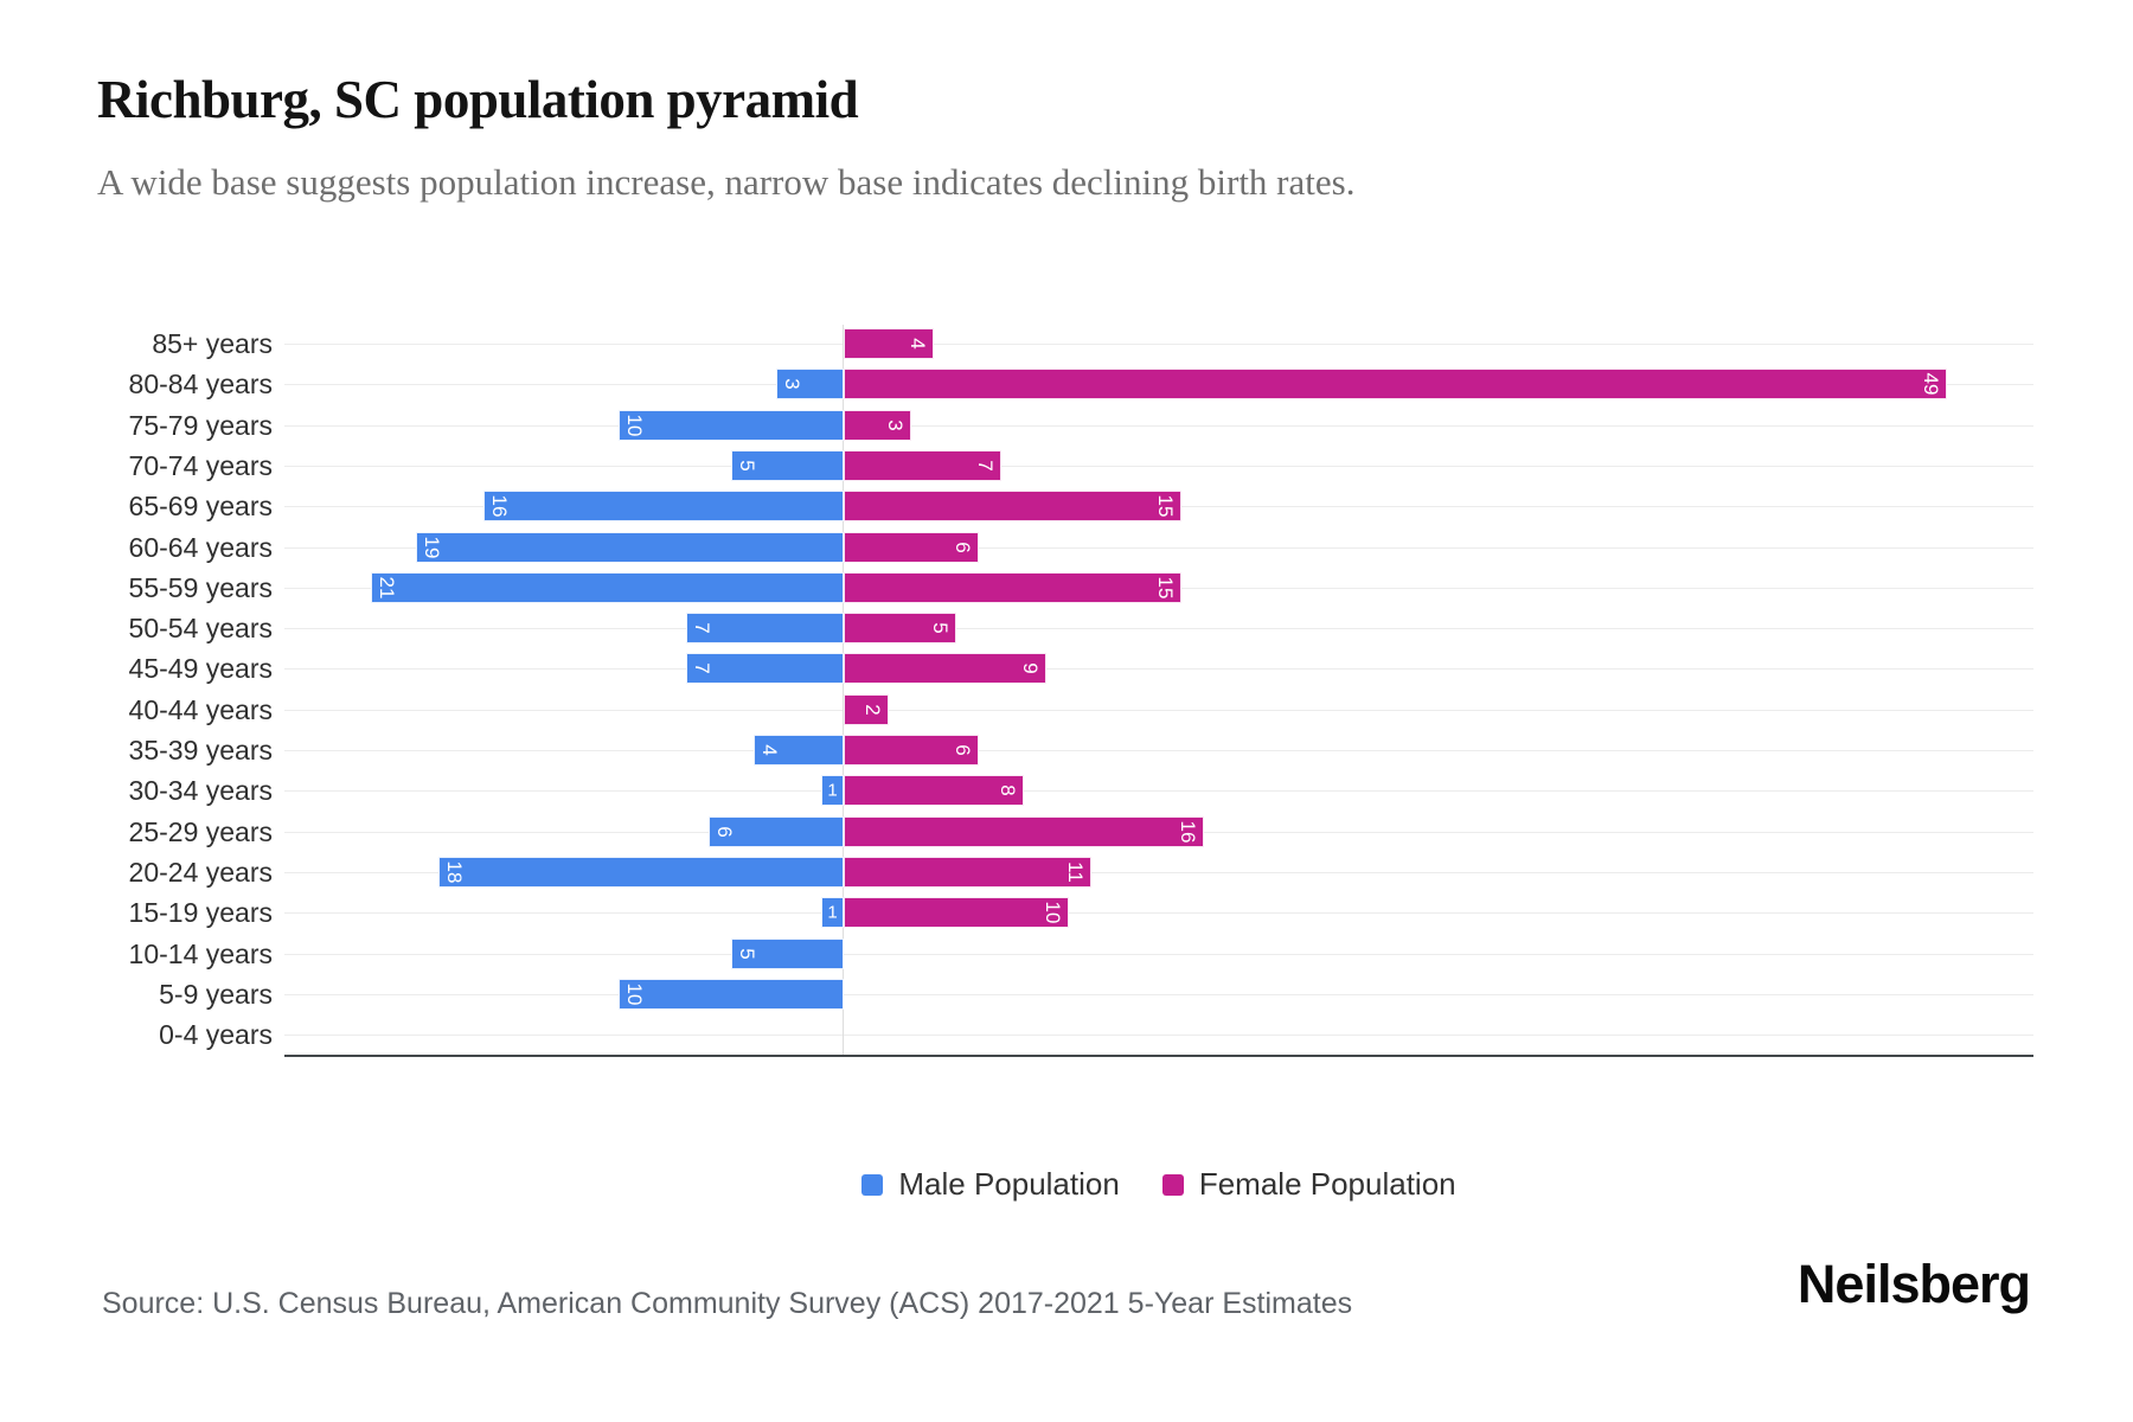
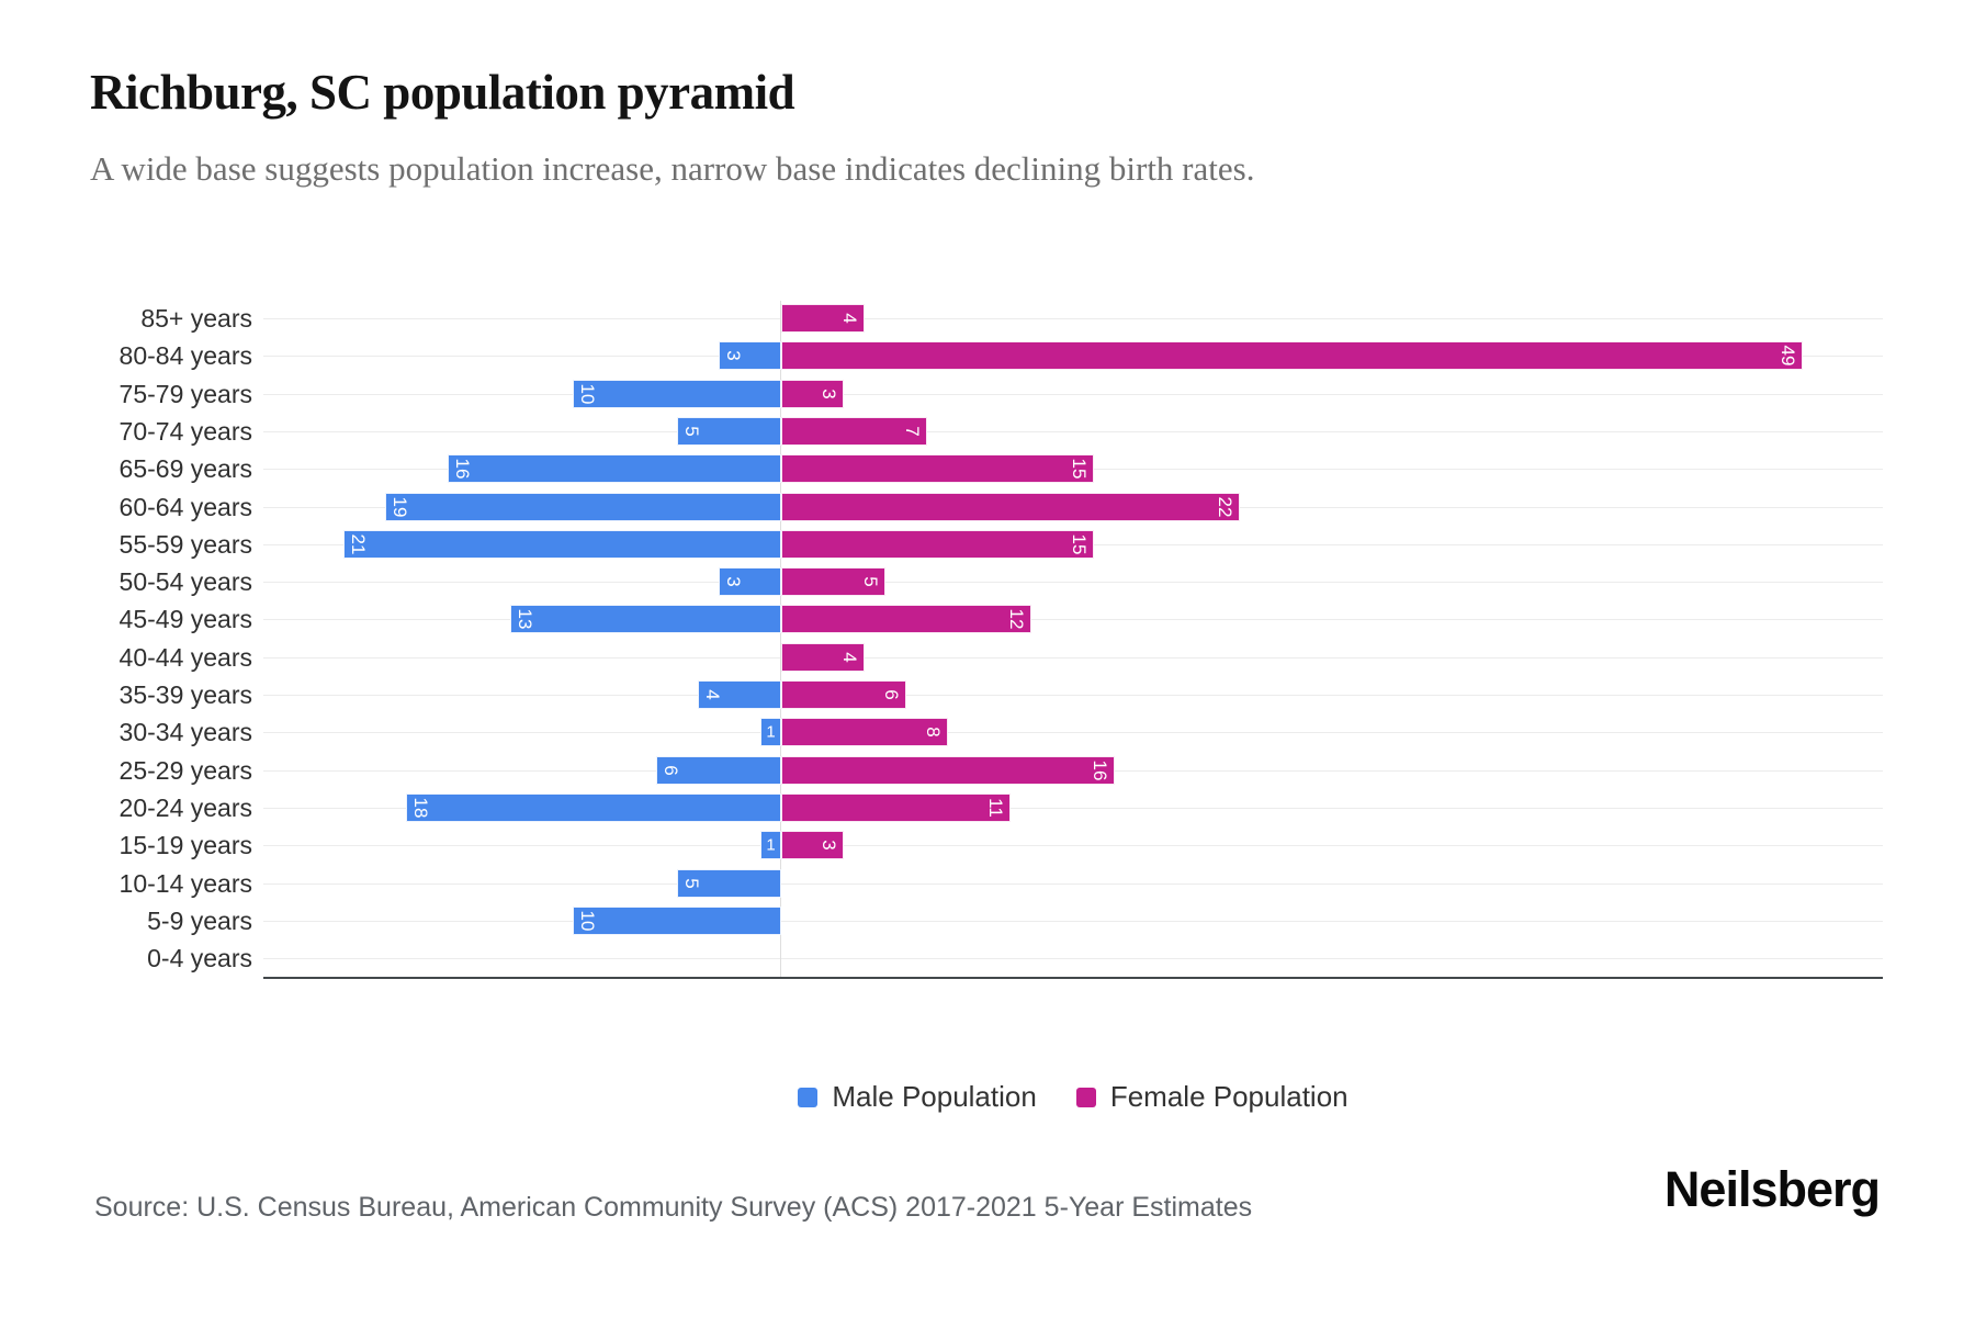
Female Population/60-64 years: 6 -> 22
Male Population/50-54 years: 7 -> 3
Male Population/45-49 years: 7 -> 13
Female Population/45-49 years: 9 -> 12
Female Population/40-44 years: 2 -> 4
Female Population/15-19 years: 10 -> 3
